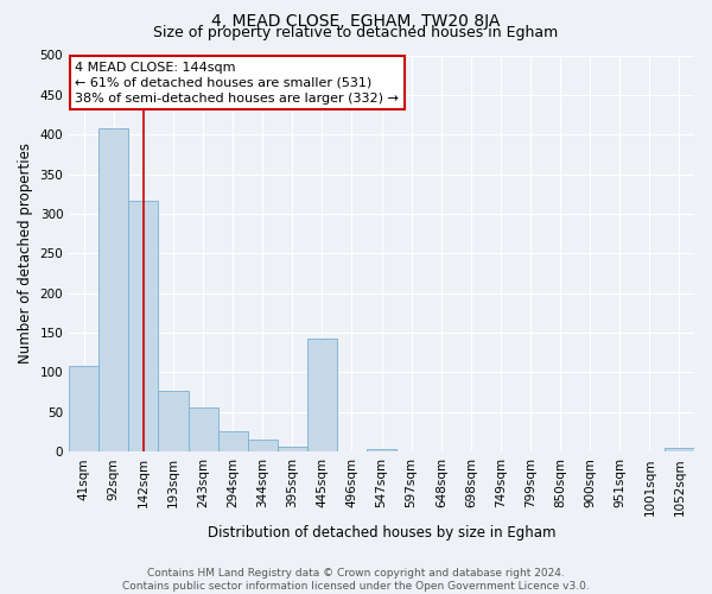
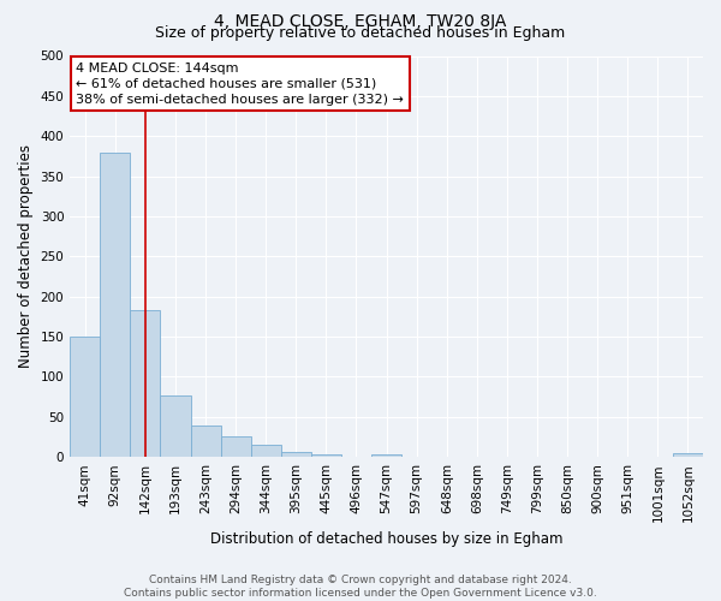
41sqm: 108 -> 150
92sqm: 408 -> 380
142sqm: 316 -> 183
243sqm: 56 -> 39
445sqm: 142 -> 3
